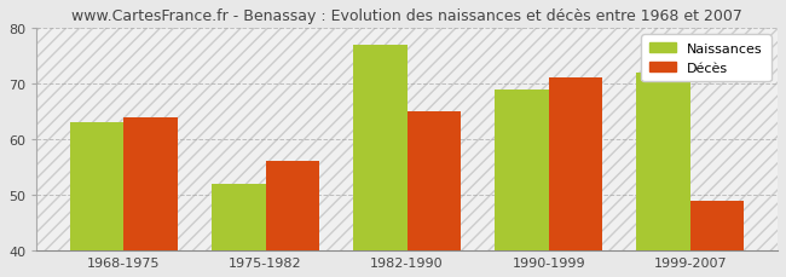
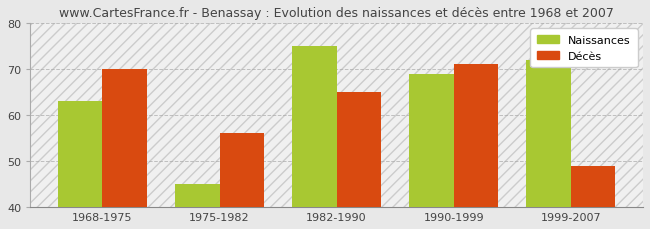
Décès/1968-1975: 64 -> 70
Naissances/1975-1982: 52 -> 45
Naissances/1982-1990: 77 -> 75
